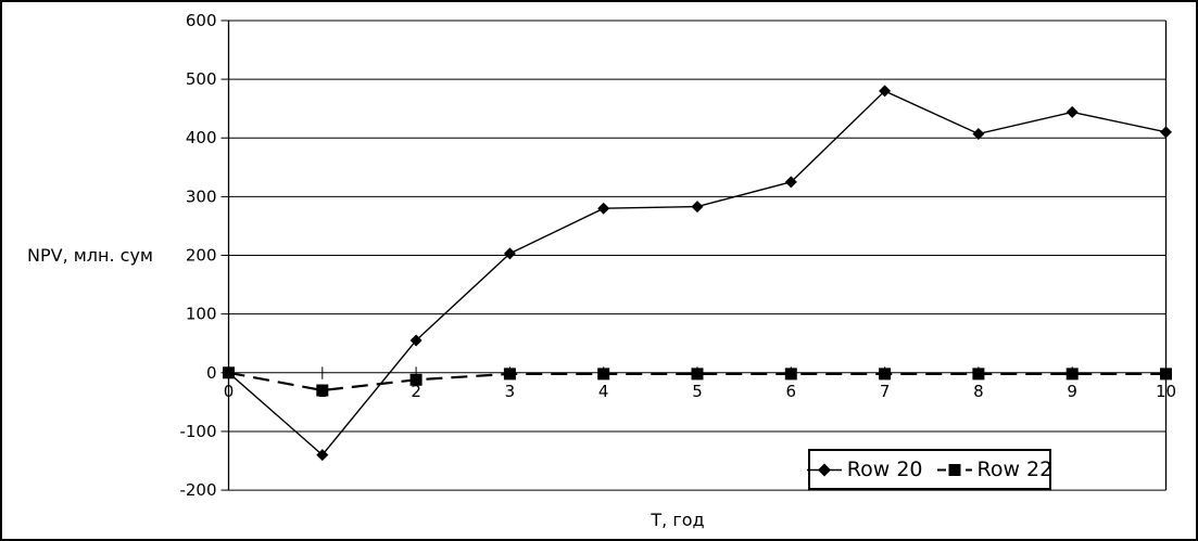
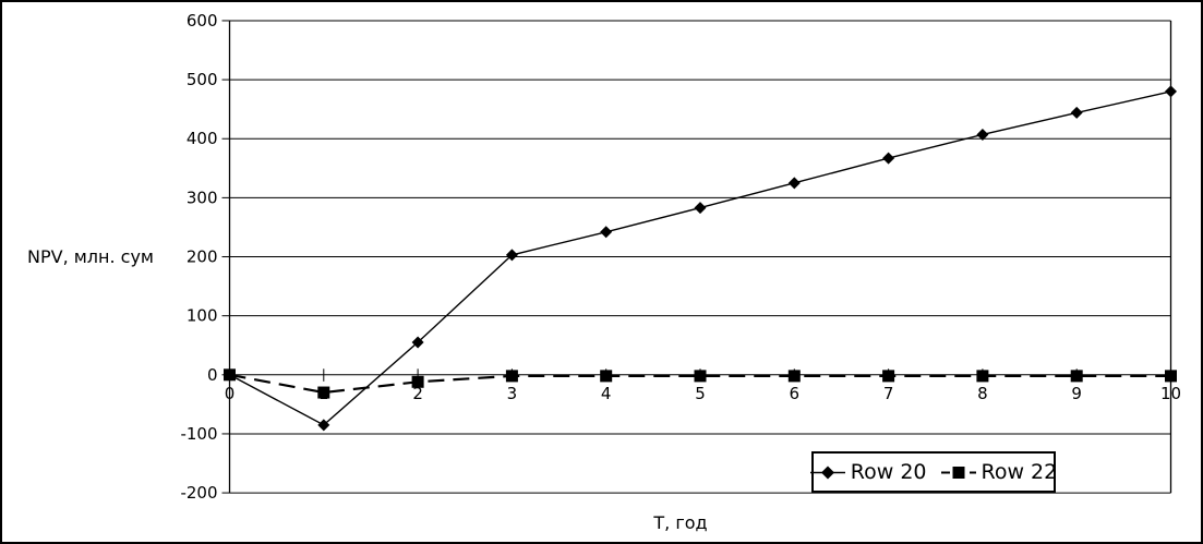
Row 20/1: -140 -> -80
Row 20/4: 280 -> 240
Row 20/7: 480 -> 370
Row 20/10: 410 -> 480
